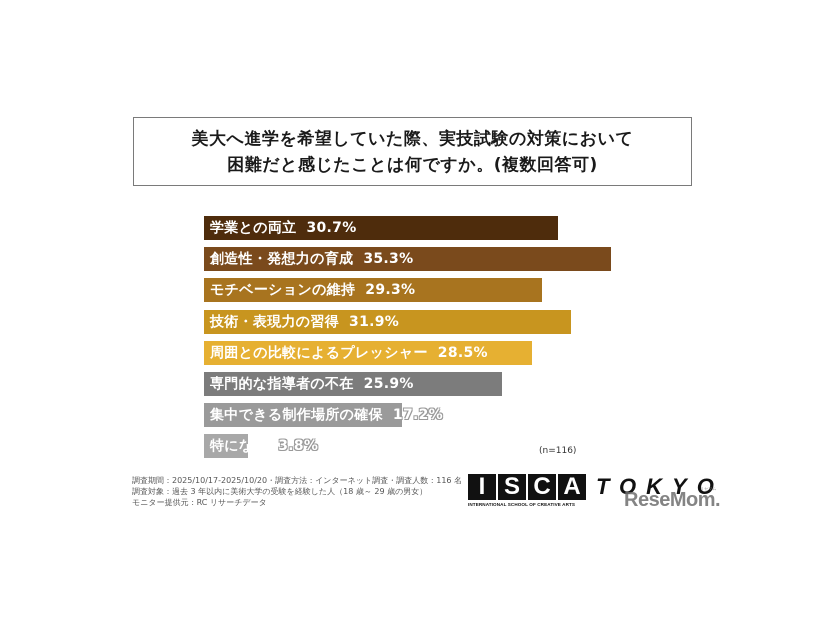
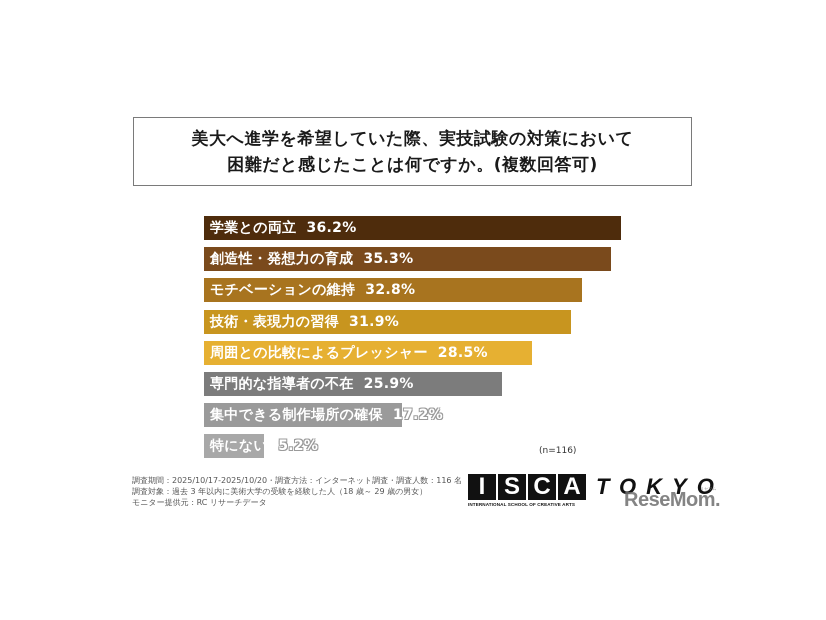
学業との両立: 30.7% -> 36.2%
モチベーションの維持: 29.3% -> 32.8%
特にない: 3.8% -> 5.2%
